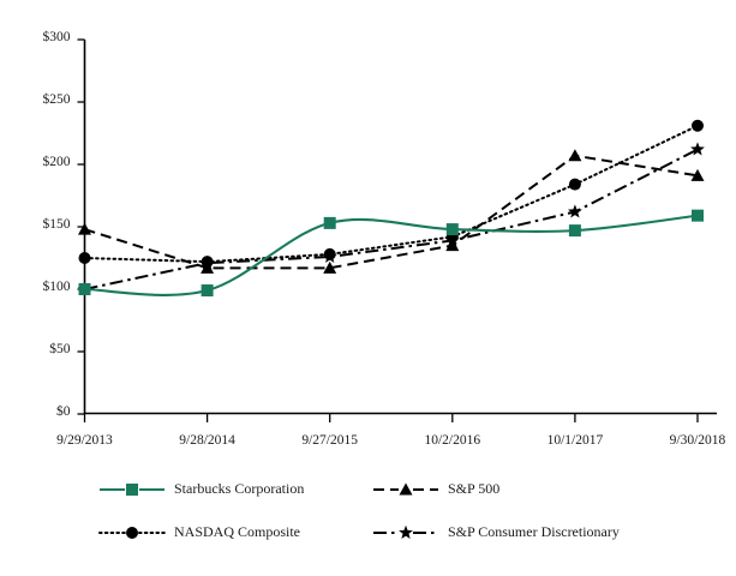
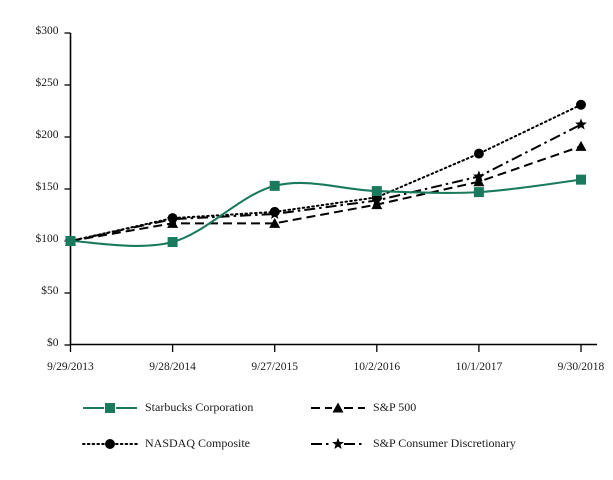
S&P 500/9/29/2013: $148 -> $100
NASDAQ Composite/9/29/2013: $125 -> $100
S&P 500/10/1/2017: $207 -> $157
